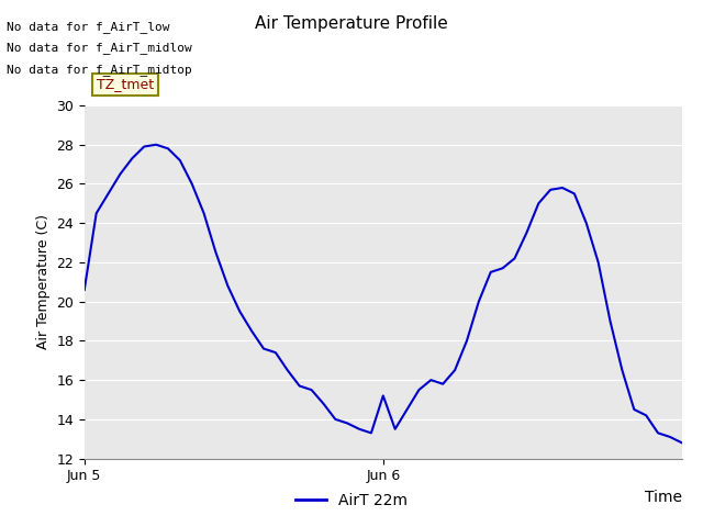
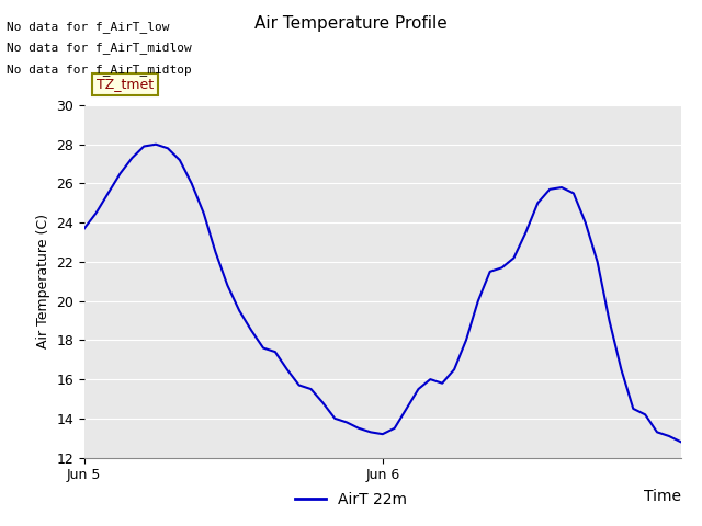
Jun 5: 20.6 -> 23.7
Jun 6: 15.2 -> 13.2
